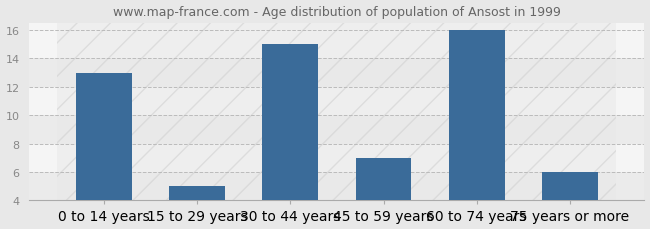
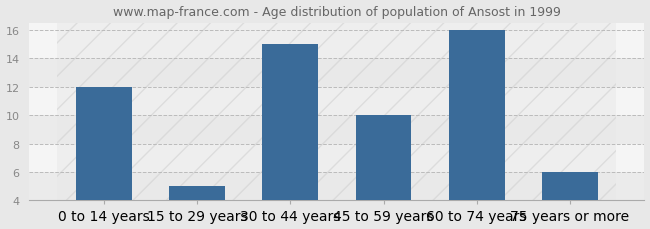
0 to 14 years: 13 -> 12
45 to 59 years: 7 -> 10
